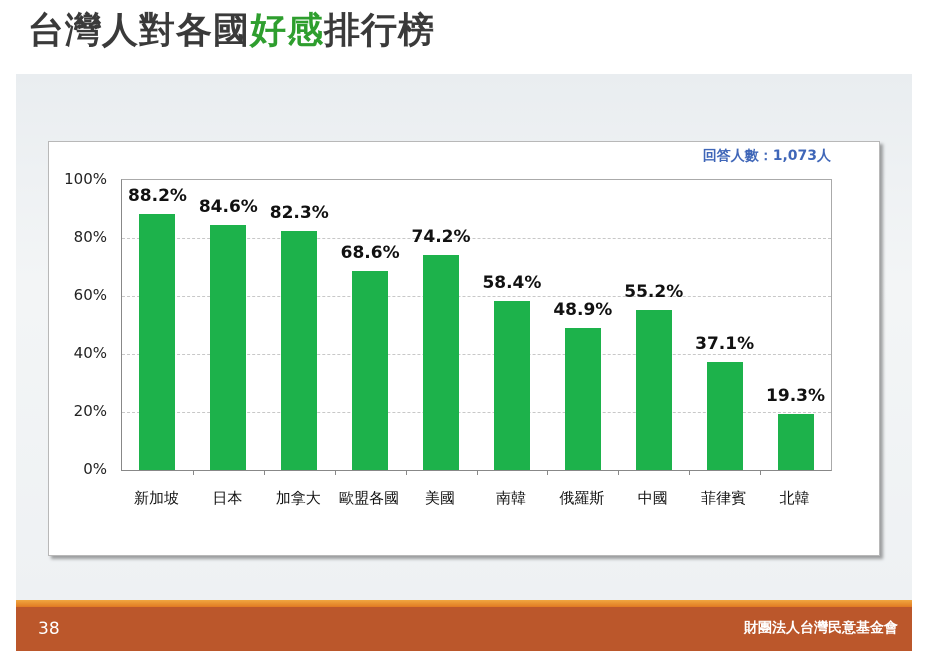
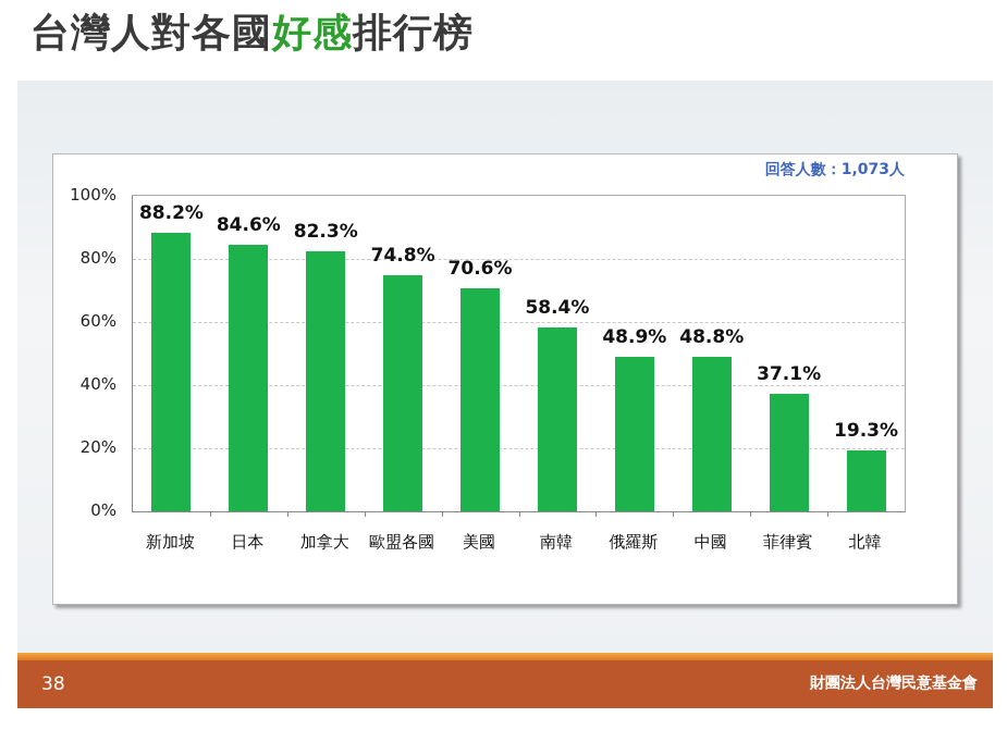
歐盟各國: 68.6% -> 74.8%
美國: 74.2% -> 70.6%
中國: 55.2% -> 48.8%
